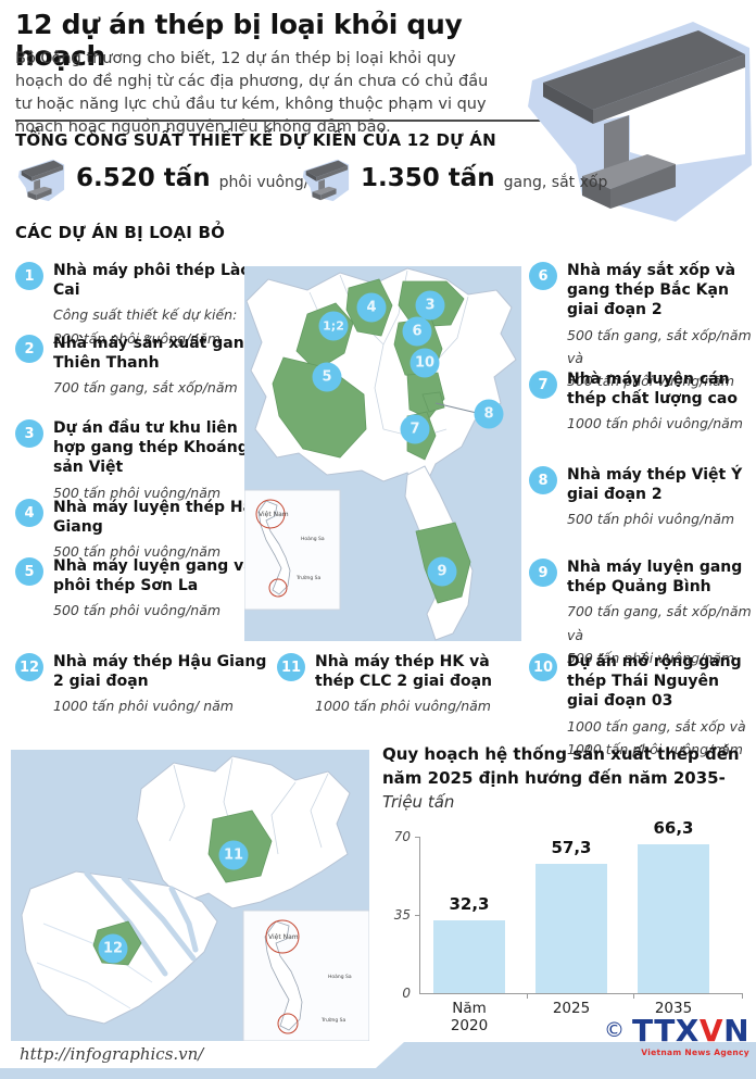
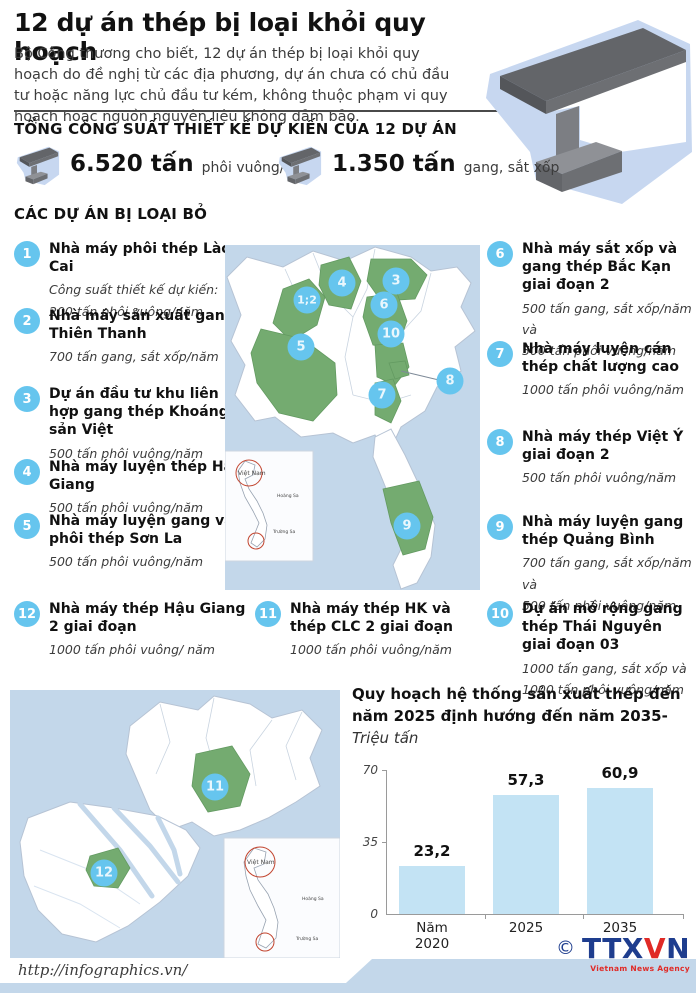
Năm 2020: 32,3 -> 23,2
2035: 66,3 -> 60,9
